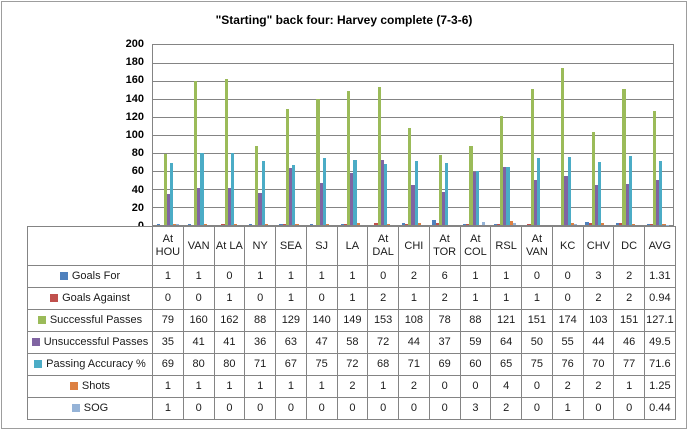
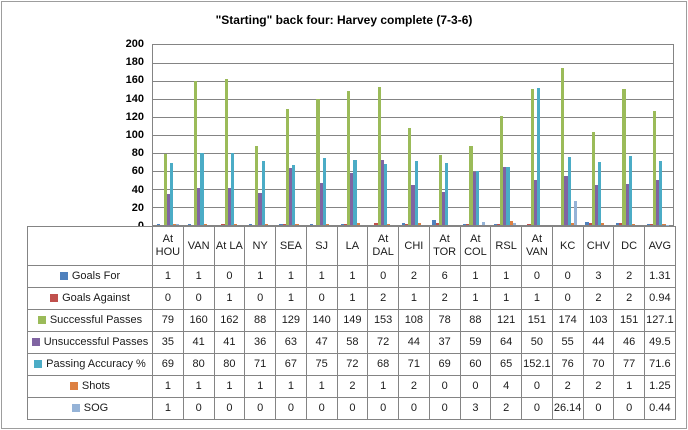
Passing Accuracy %/At VAN: 75 -> 152.1
SOG/KC: 1 -> 26.14
